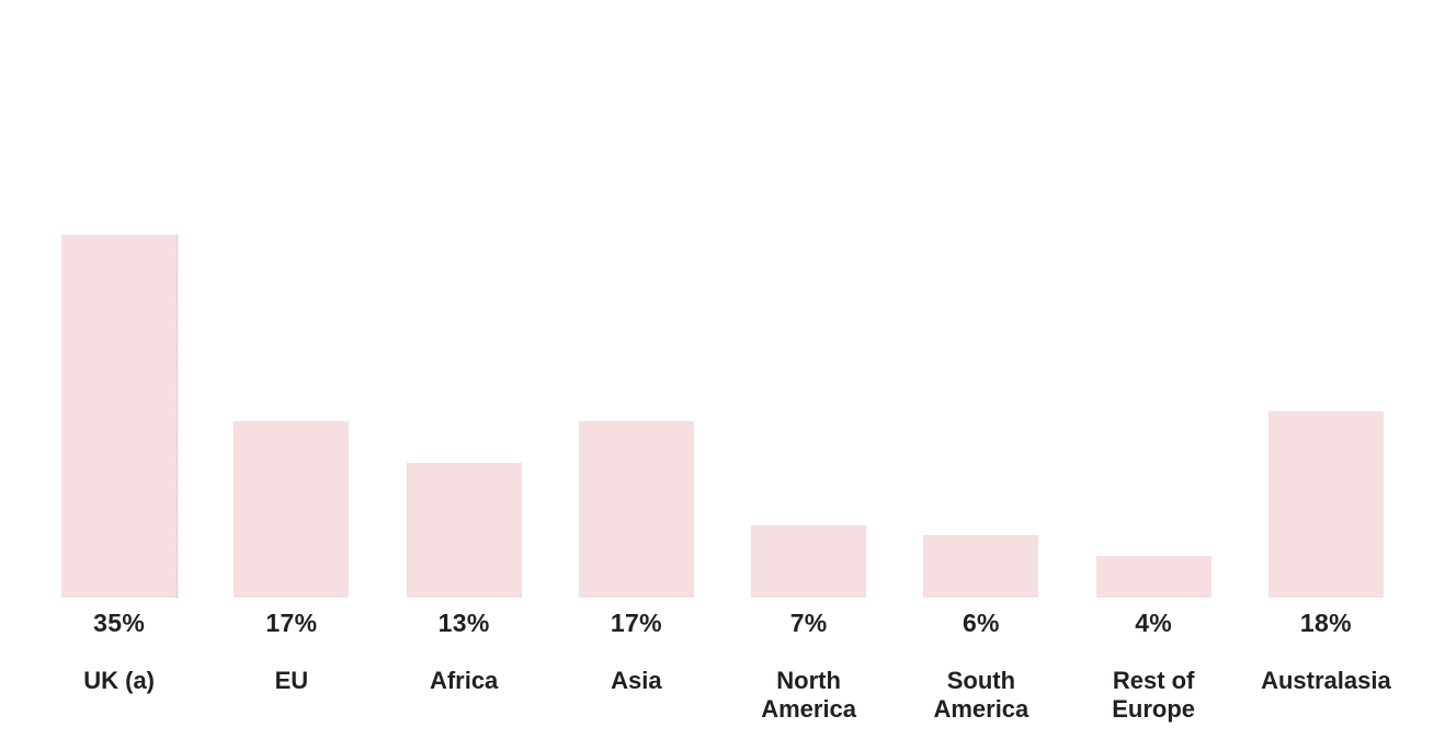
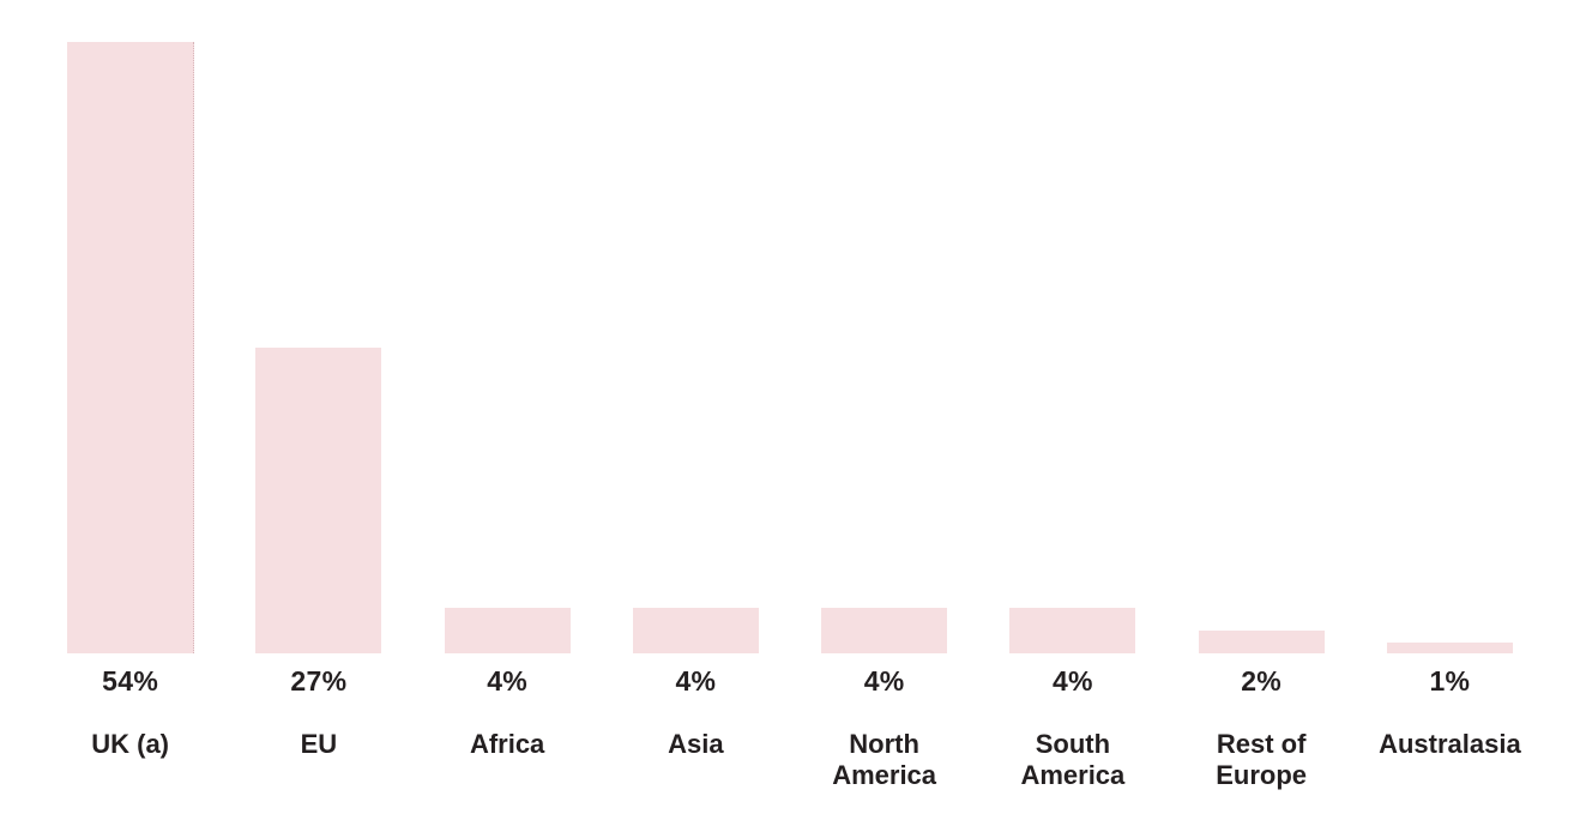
UK (a): 35% -> 54%
EU: 17% -> 27%
Africa: 13% -> 4%
Asia: 17% -> 4%
North America: 7% -> 4%
South America: 6% -> 4%
Rest of Europe: 4% -> 2%
Australasia: 18% -> 1%
